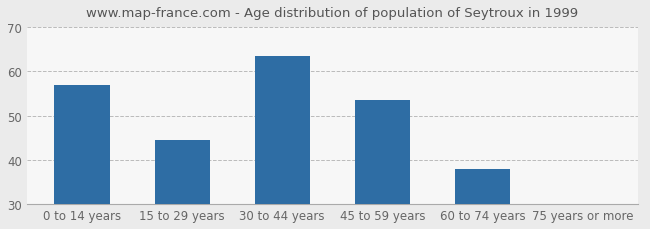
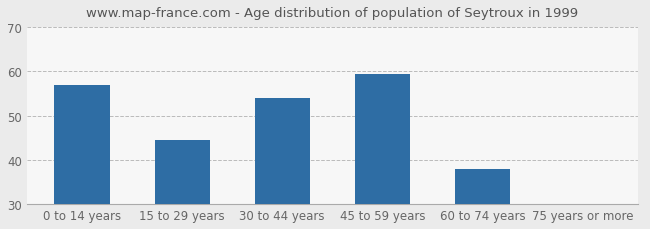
30 to 44 years: 63.5 -> 54.0
45 to 59 years: 53.5 -> 59.5
